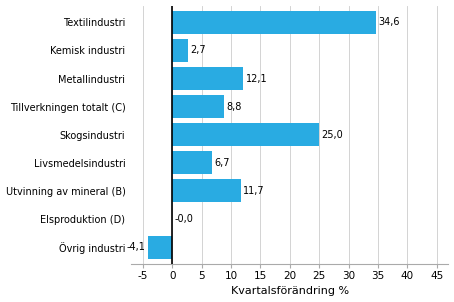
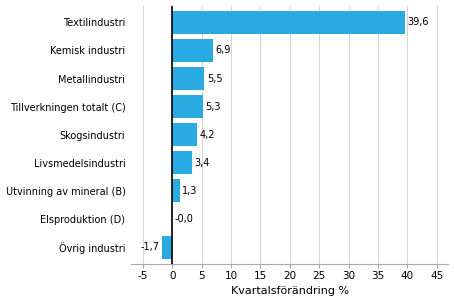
Textilindustri: 34,6 -> 39,6
Kemisk industri: 2,7 -> 6,9
Metallindustri: 12,1 -> 5,5
Tillverkningen totalt (C): 8,8 -> 5,3
Skogsindustri: 25,0 -> 4,2
Livsmedelsindustri: 6,7 -> 3,4
Utvinning av mineral (B): 11,7 -> 1,3
Övrig industri: -4,1 -> -1,7
